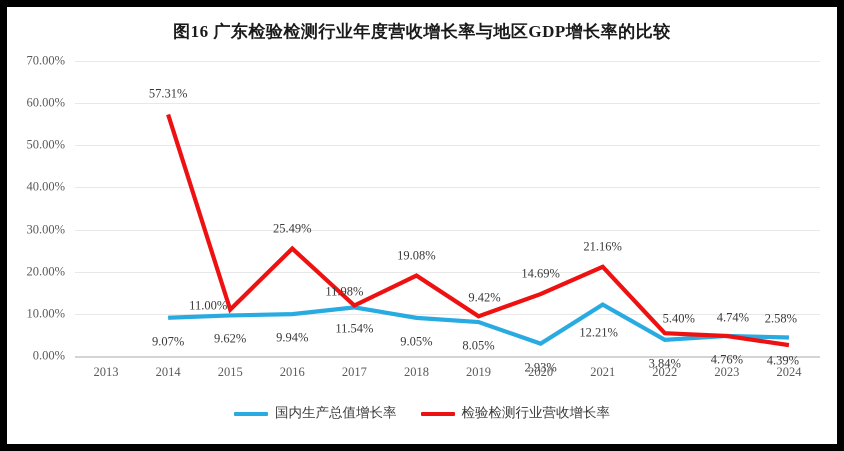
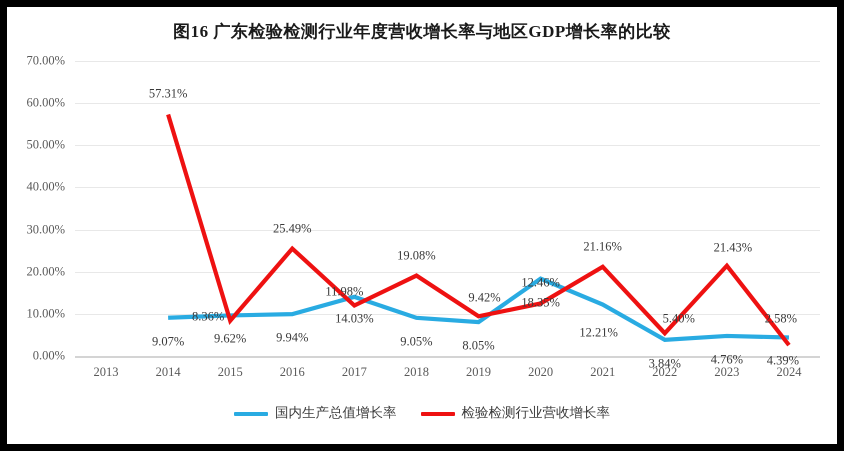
检验检测行业营收增长率/2015: 11.00% -> 8.36%
国内生产总值增长率/2017: 11.54% -> 14.03%
国内生产总值增长率/2020: 2.93% -> 18.35%
检验检测行业营收增长率/2020: 14.69% -> 12.46%
检验检测行业营收增长率/2023: 4.74% -> 21.43%
